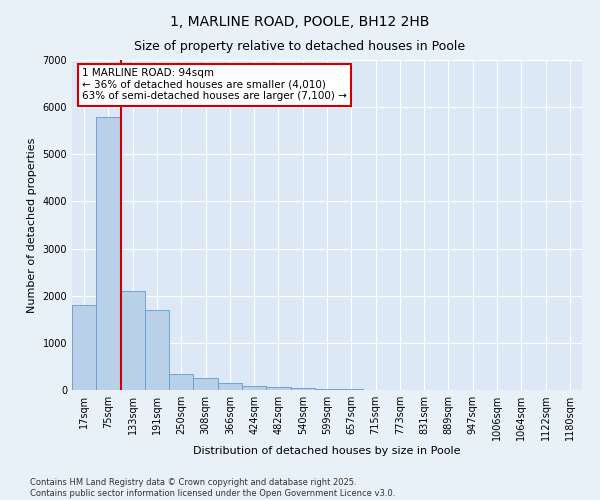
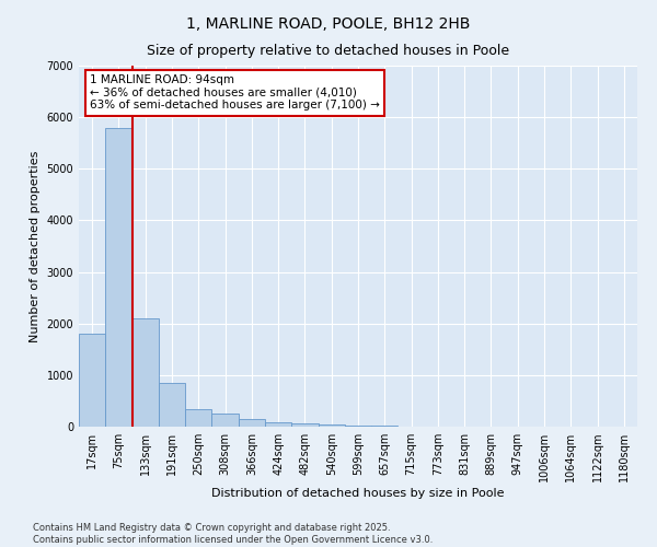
191sqm: 1700 -> 850
